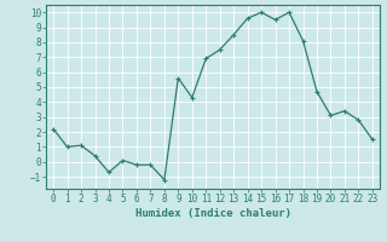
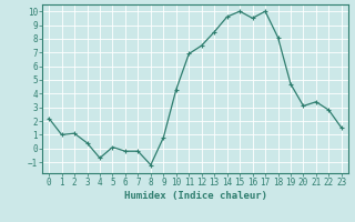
9: 5.6 -> 0.8
